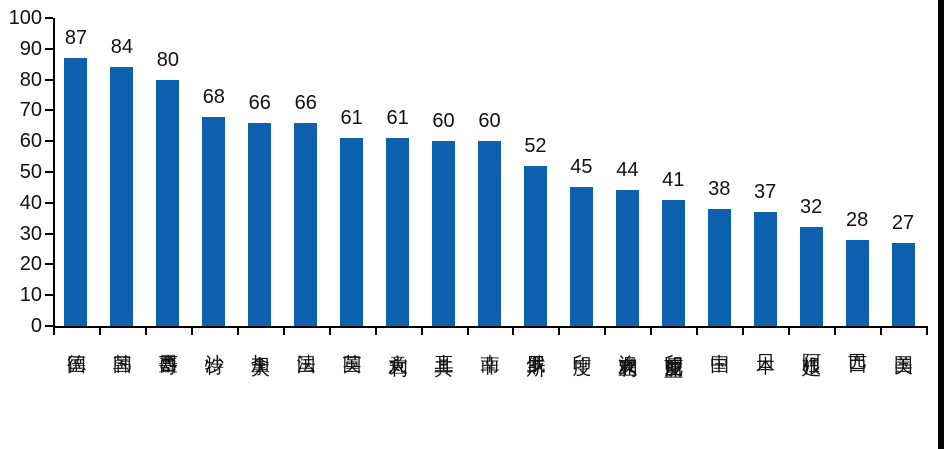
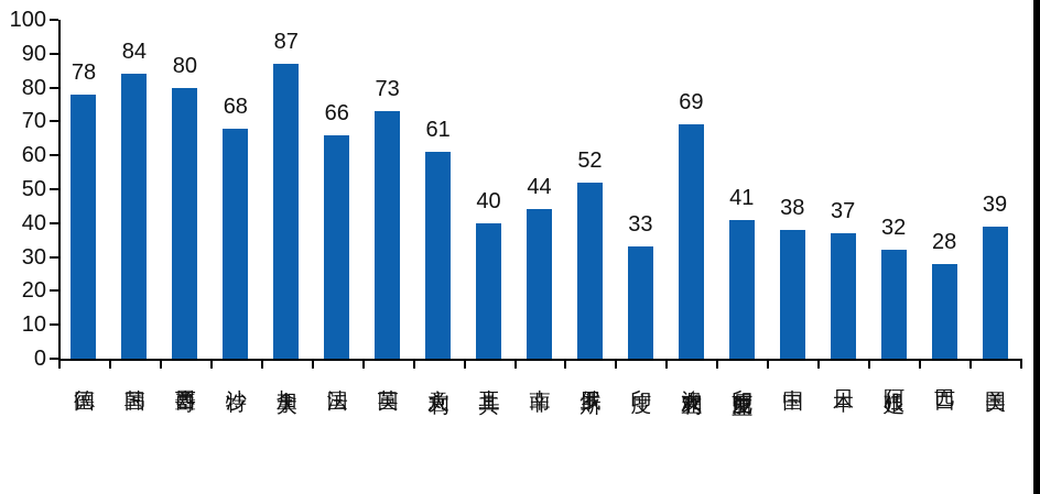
德国: 87 -> 78
加拿大: 66 -> 87
英国: 61 -> 73
土耳其: 60 -> 40
南非: 60 -> 44
印度: 45 -> 33
澳大利亚: 44 -> 69
美国: 27 -> 39
